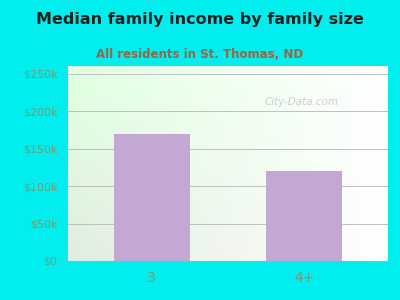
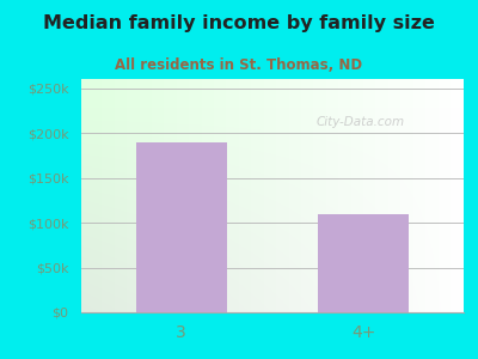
3: $170k -> $190k
4+: $120k -> $110k
